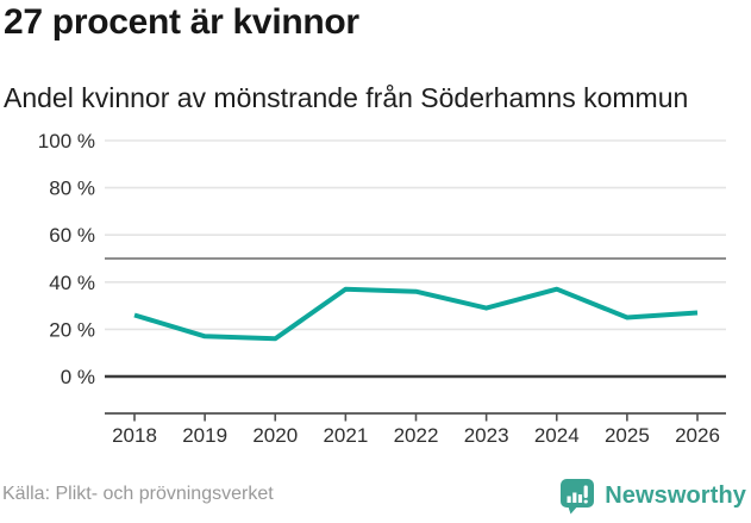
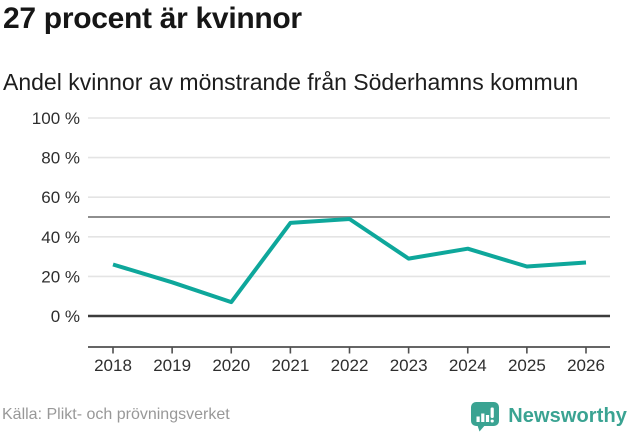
2020: 16% -> 7%
2021: 37% -> 47%
2022: 36% -> 49%
2024: 37% -> 34%
